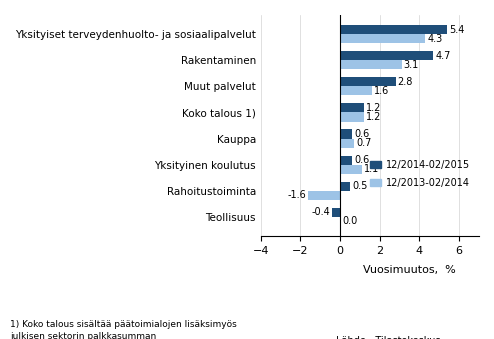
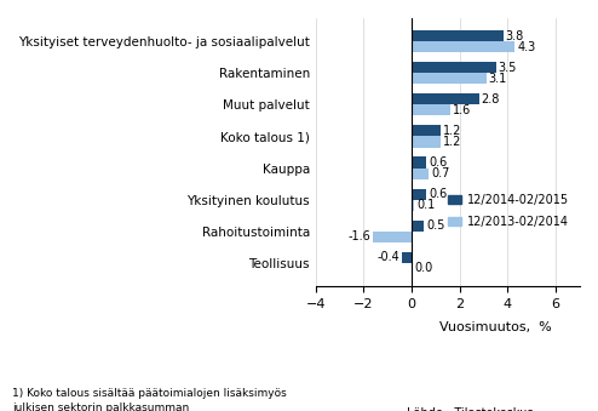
12/2014-02/2015/Yksityiset terveydenhuolto- ja sosiaalipalvelut: 5.4 -> 3.8
12/2014-02/2015/Rakentaminen: 4.7 -> 3.5
12/2013-02/2014/Yksityinen koulutus: 1.1 -> 0.1
